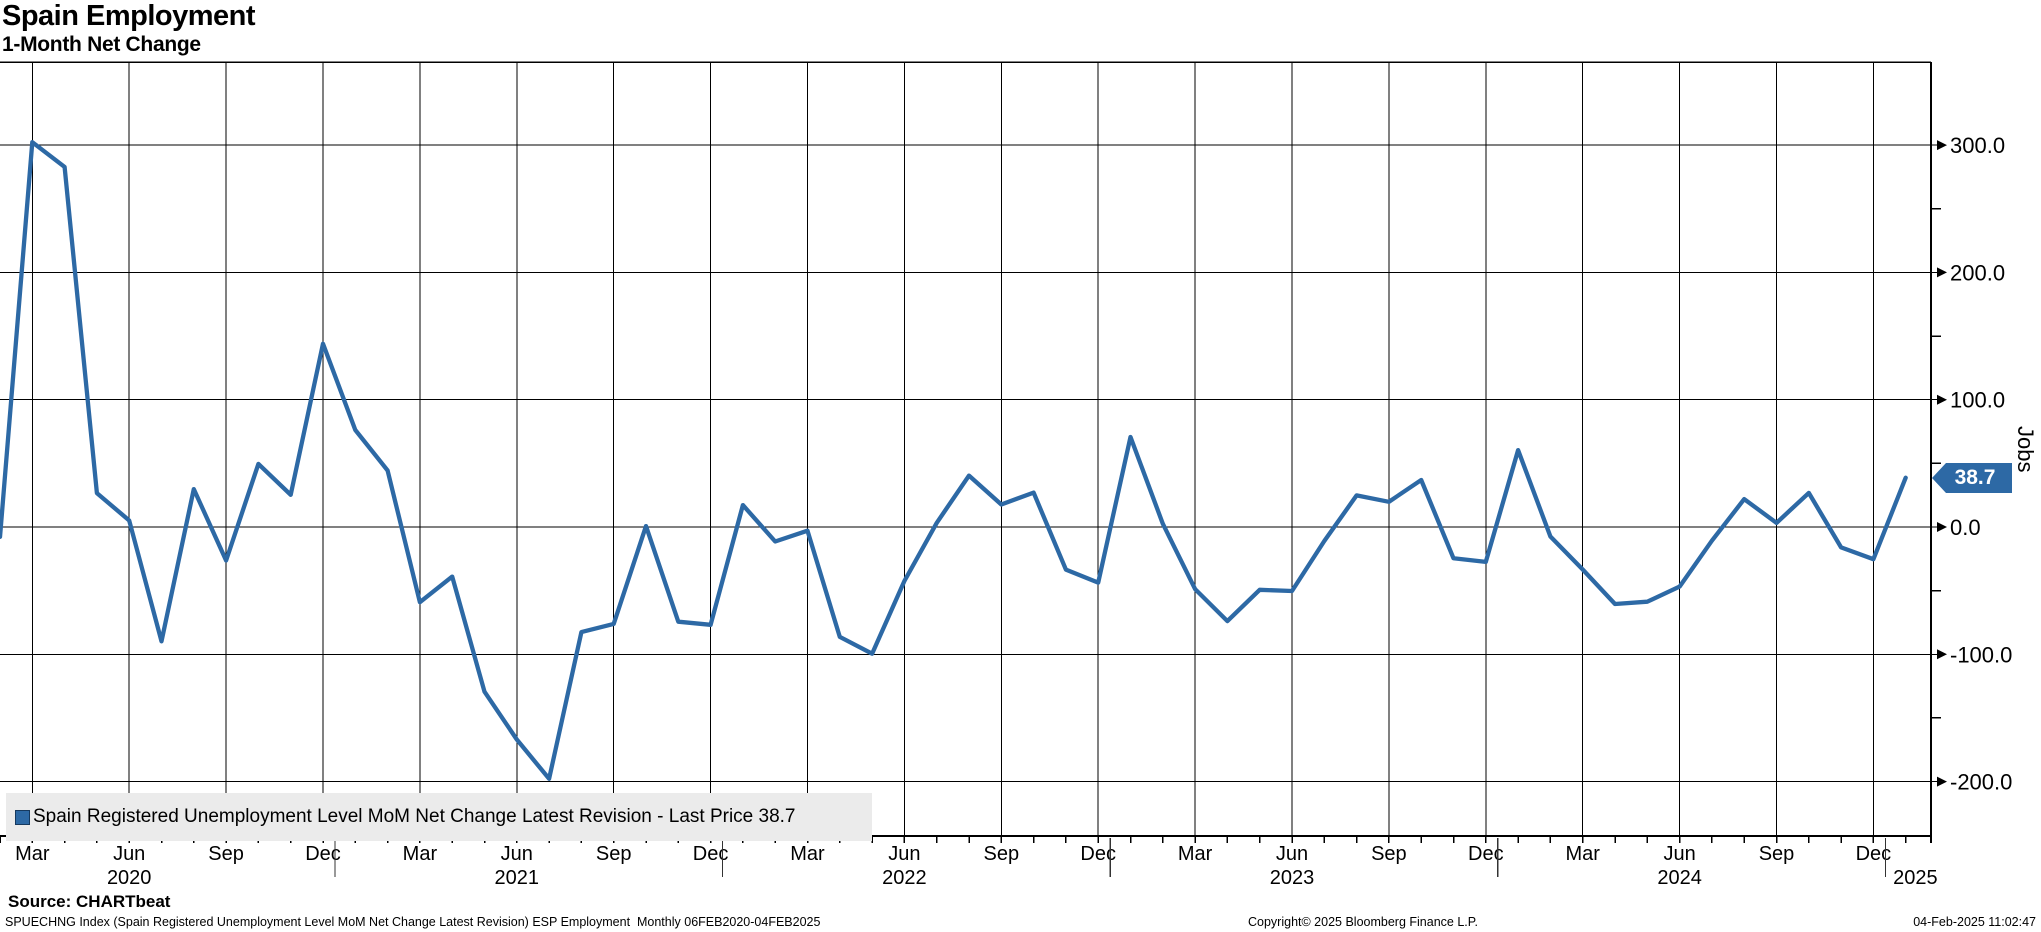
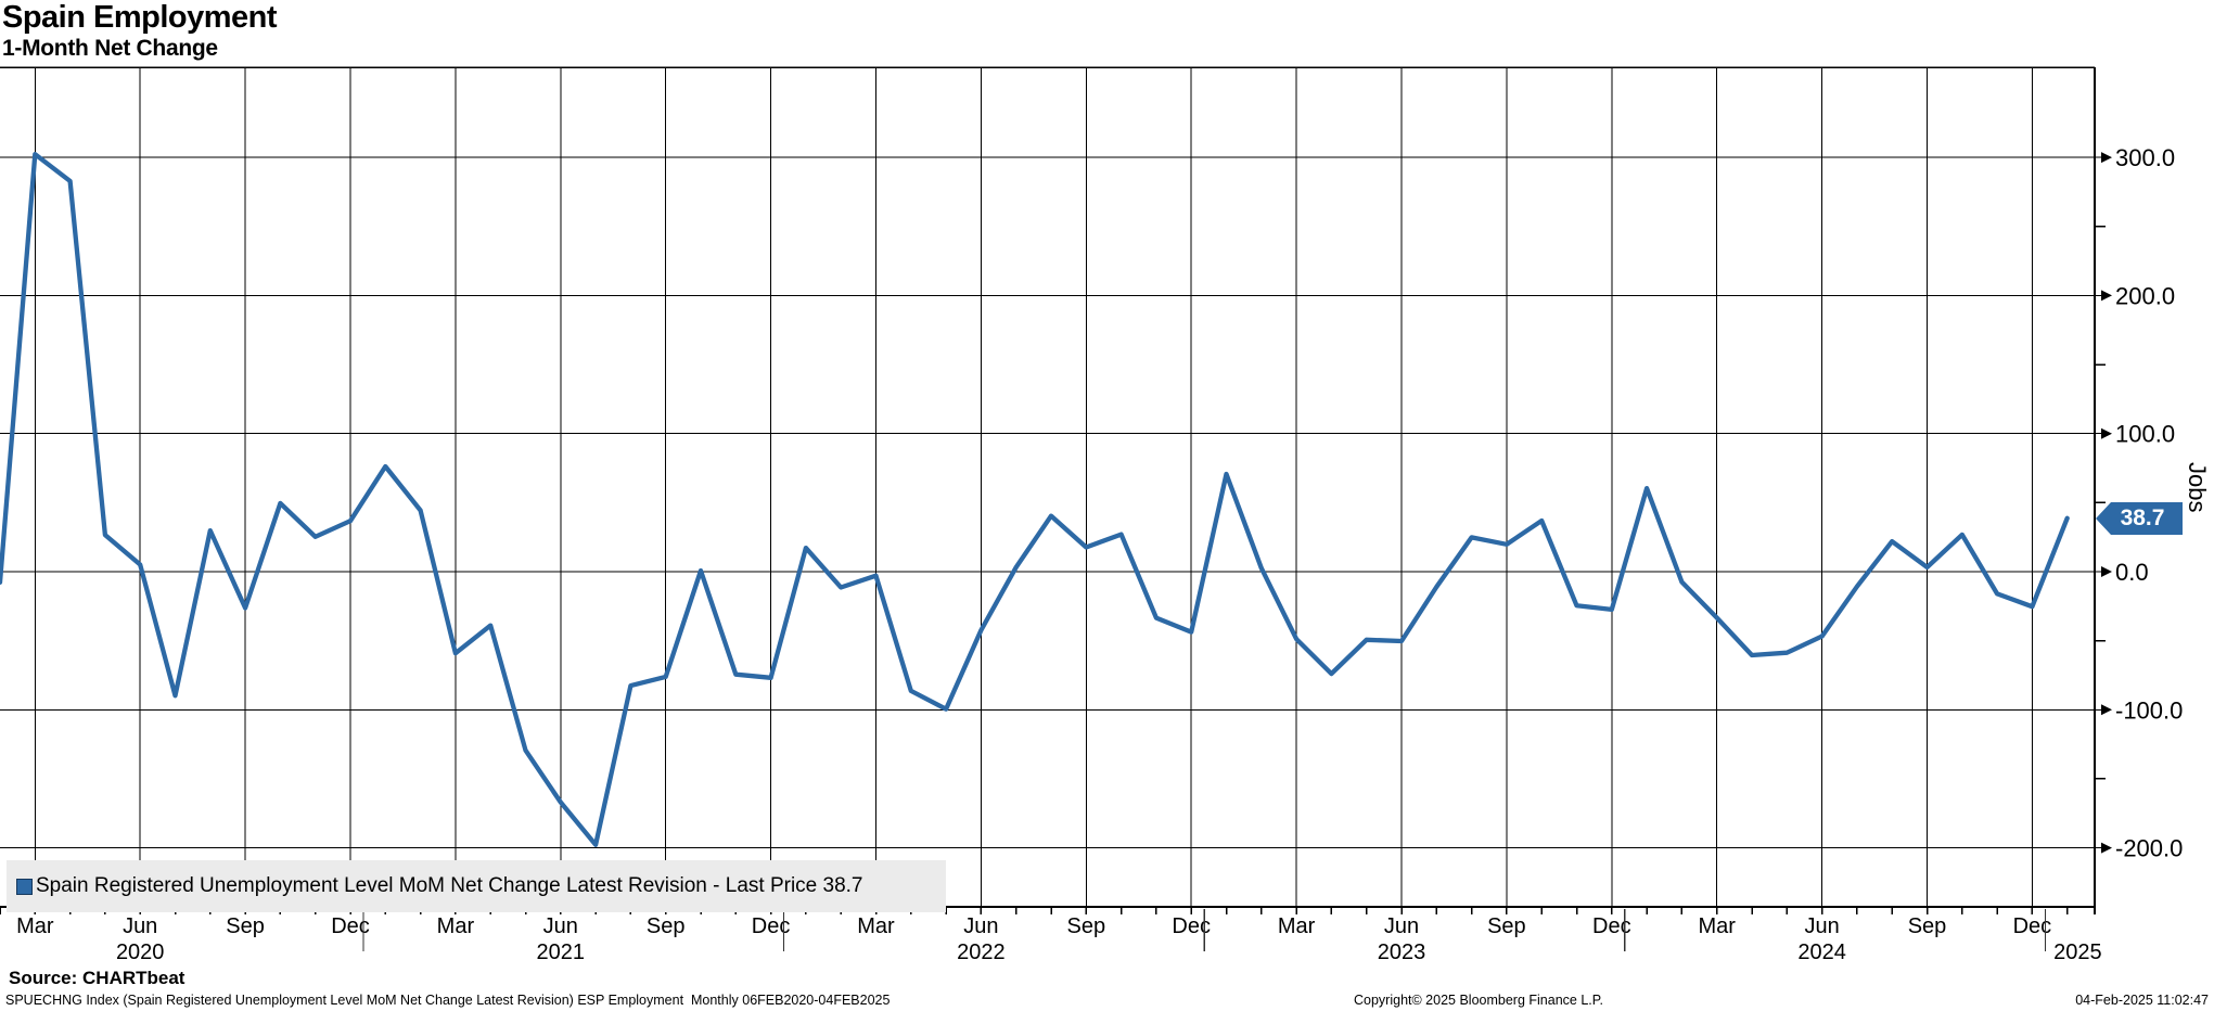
Dec 2020: 144 -> 37
